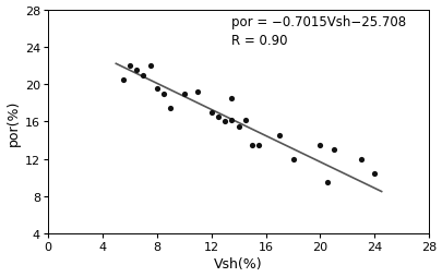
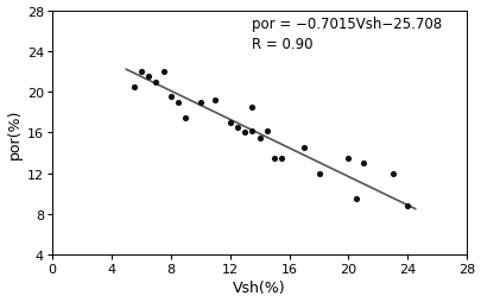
24: 10.5 -> 8.8
